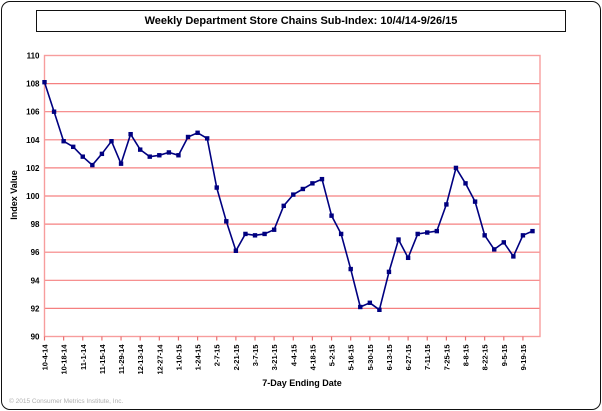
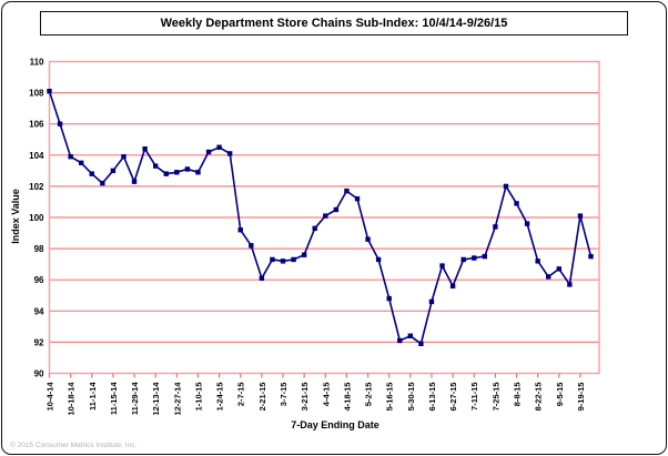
2-7-15: 100.6 -> 99.2
4-18-15: 100.9 -> 101.7
9-19-15: 97.2 -> 100.1
